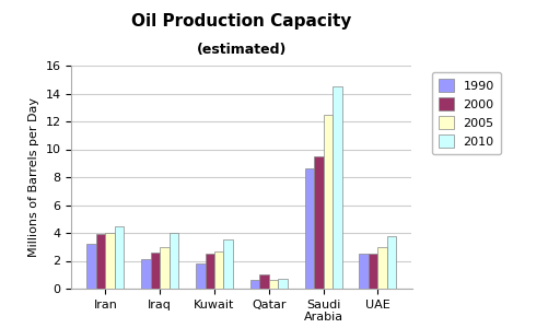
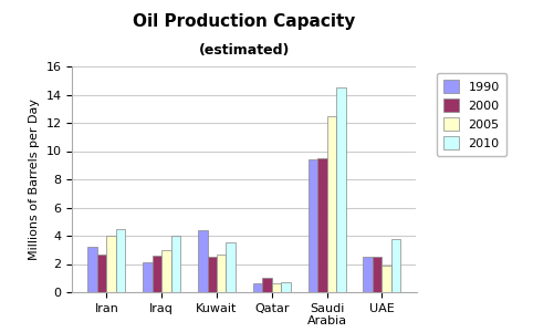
2000/Iran: 3.9 -> 2.7
1990/Kuwait: 1.8 -> 4.4
1990/Saudi Arabia: 8.6 -> 9.4
2005/UAE: 3.0 -> 1.9
